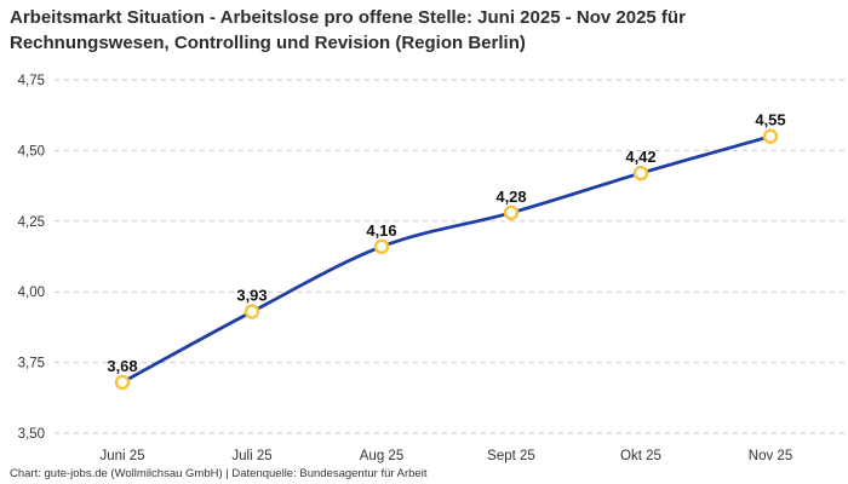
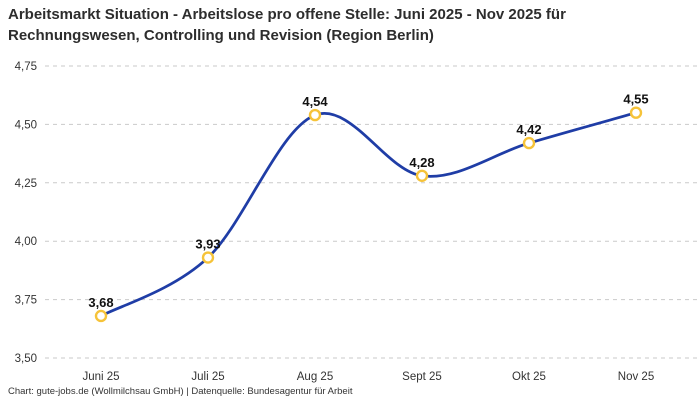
Aug 25: 4,16 -> 4,54
